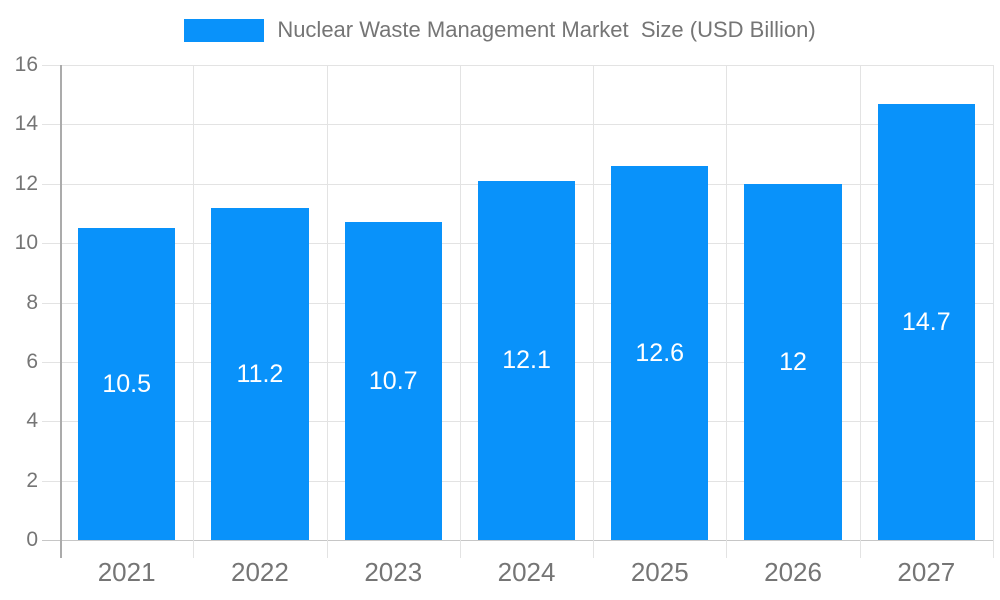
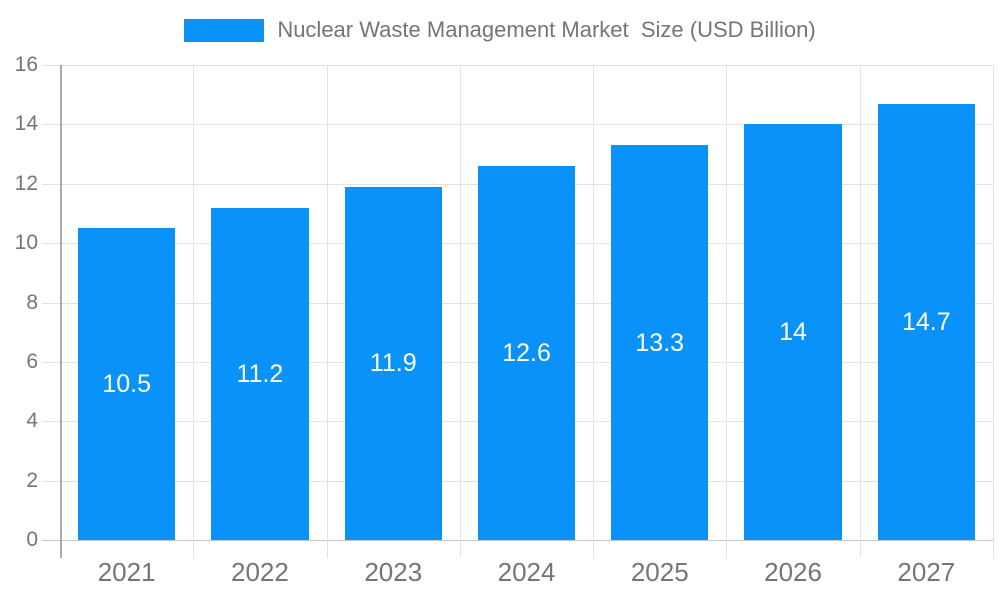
2023: 10.7 -> 11.9
2024: 12.1 -> 12.6
2025: 12.6 -> 13.3
2026: 12 -> 14
